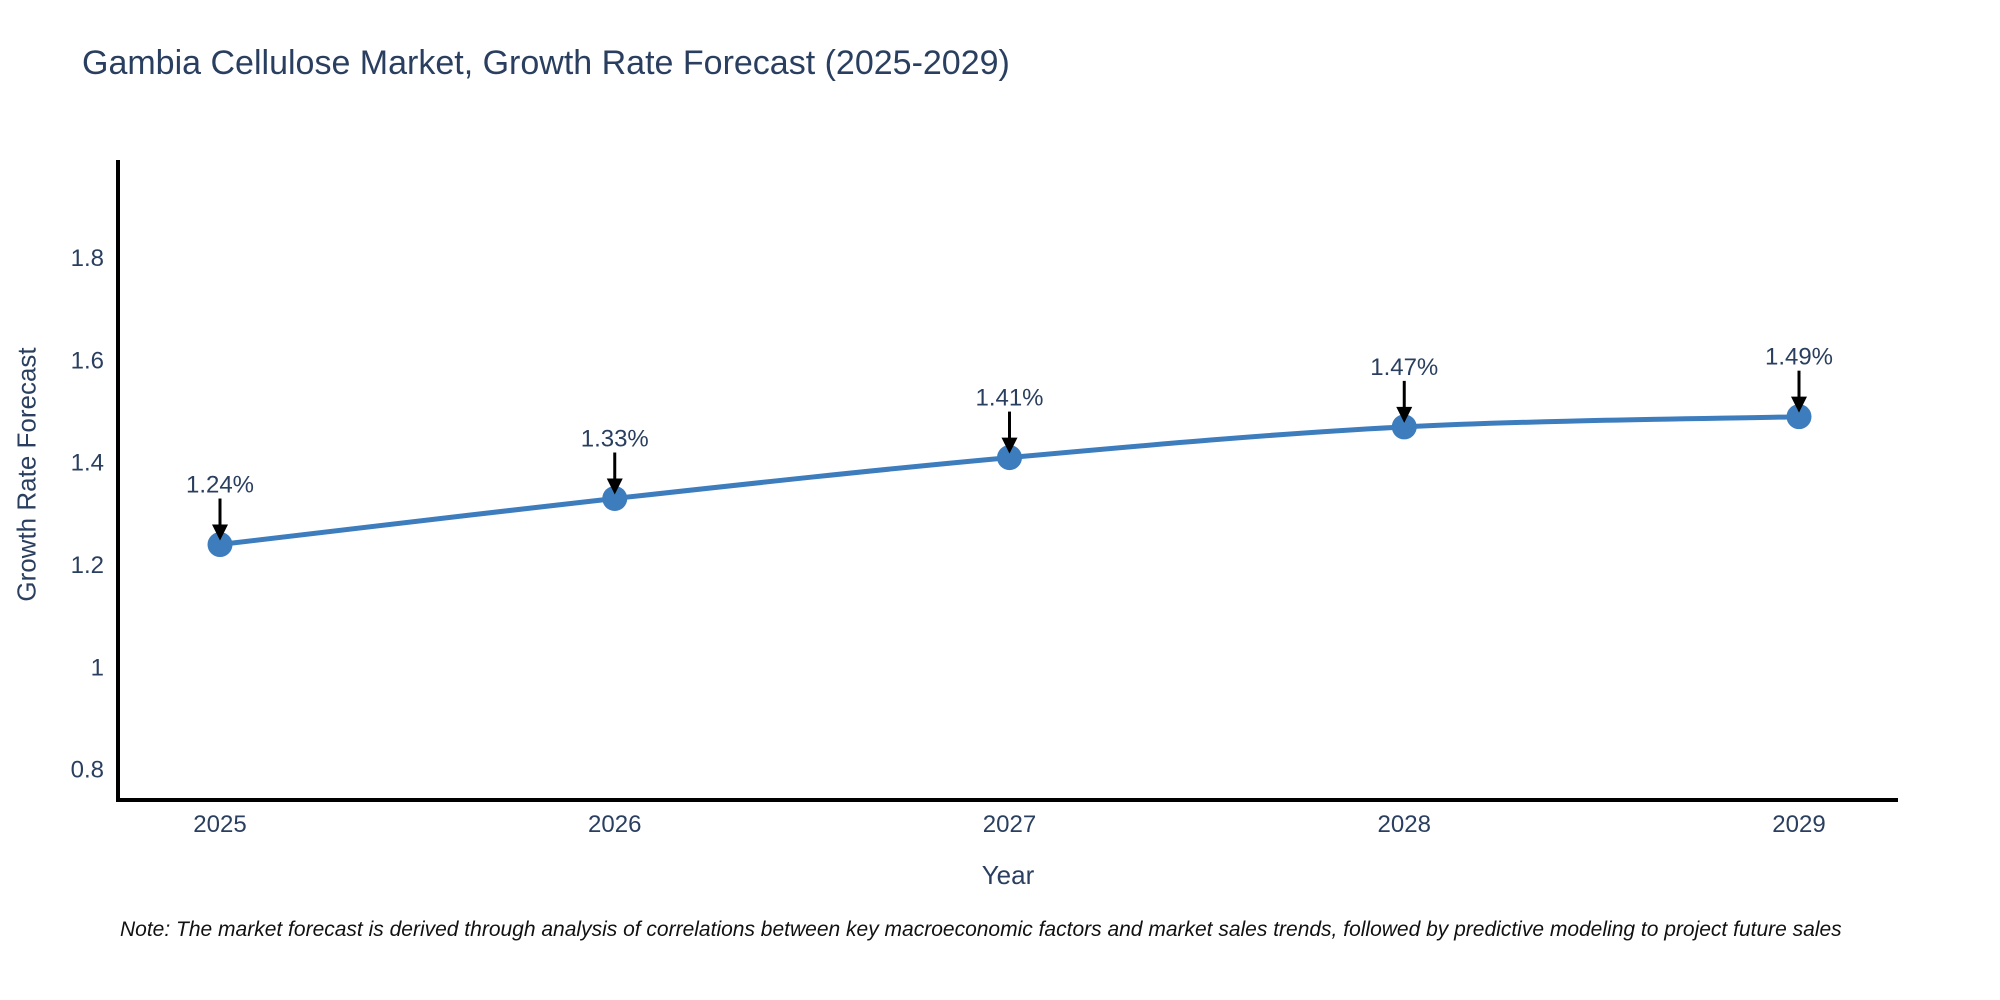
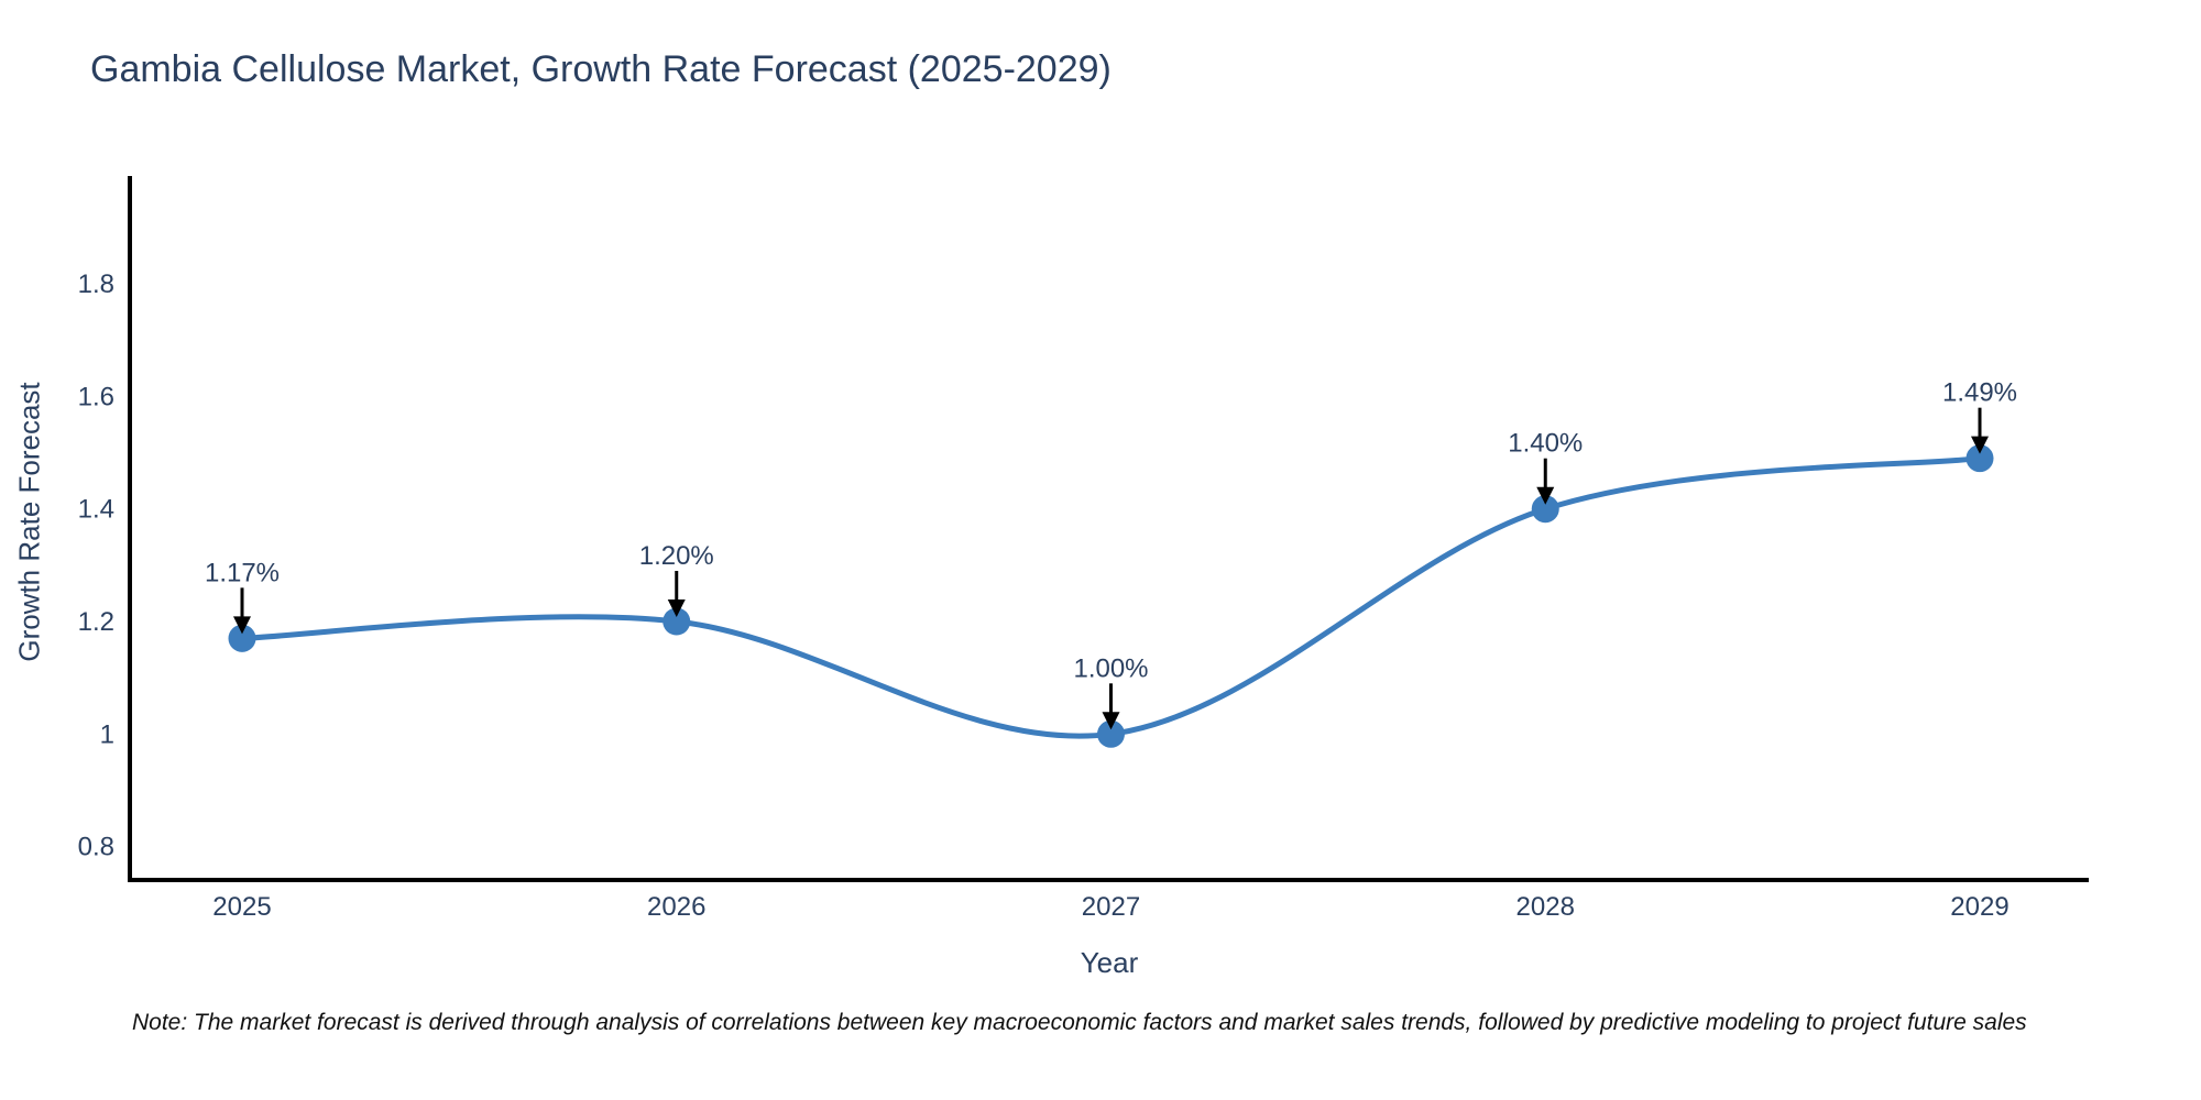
2025: 1.24% -> 1.17%
2026: 1.33% -> 1.20%
2027: 1.41% -> 1.00%
2028: 1.47% -> 1.40%
